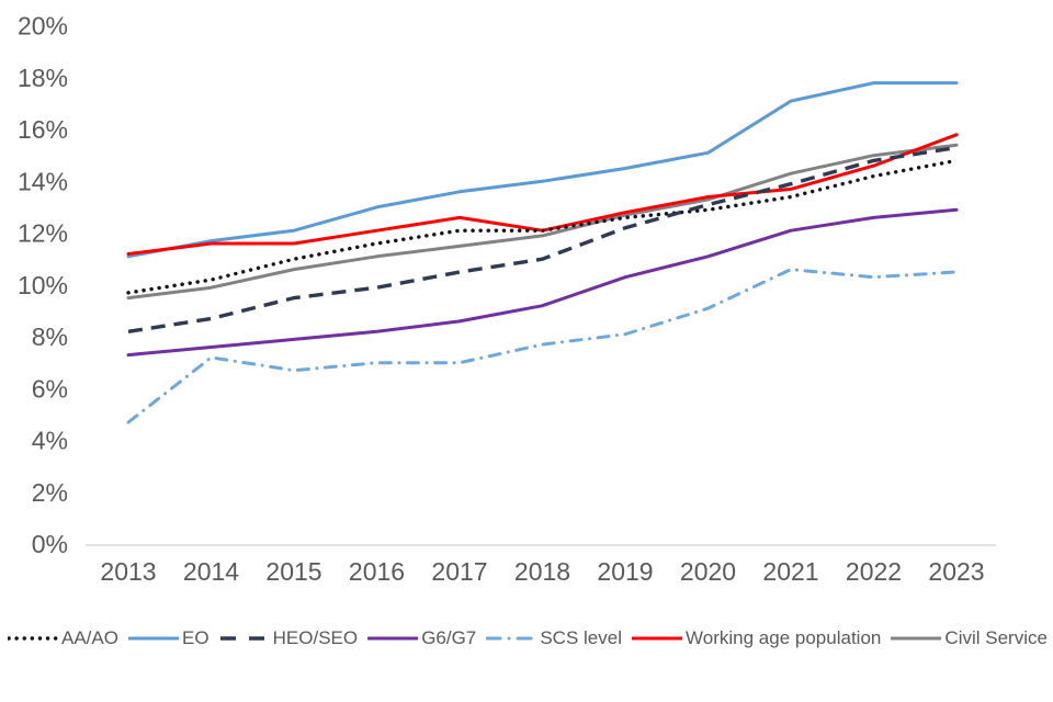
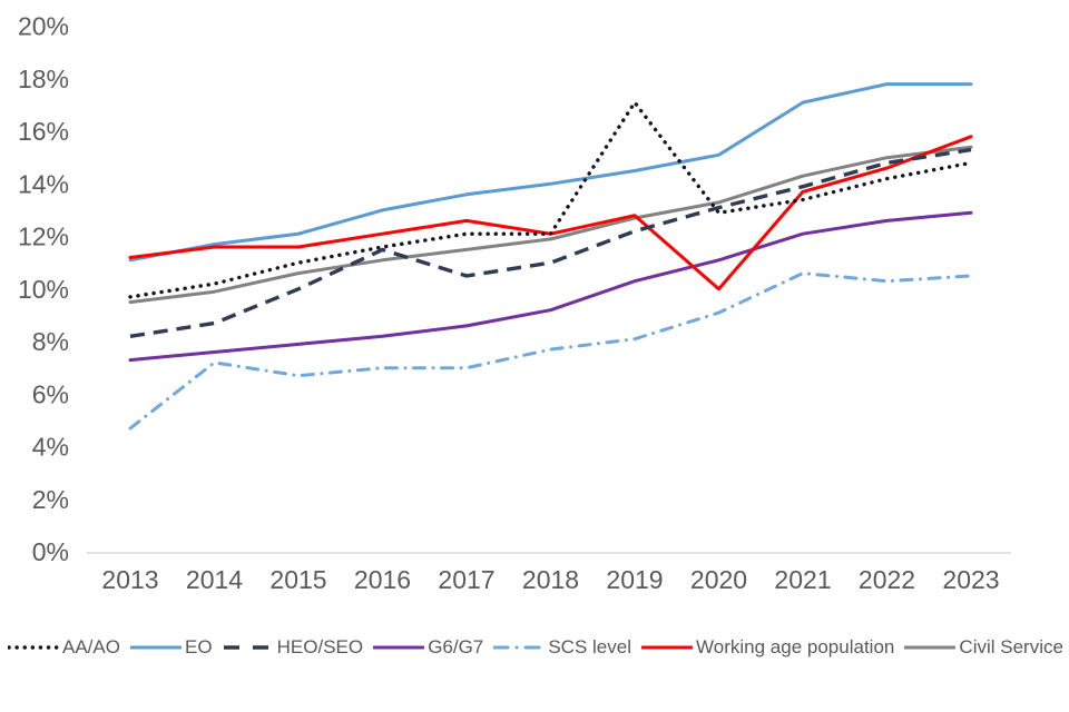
HEO/SEO/2015: 9.5% -> 10.0%
HEO/SEO/2016: 9.9% -> 11.5%
AA/AO/2019: 12.6% -> 17.1%
Working age population/2020: 13.4% -> 10.0%
